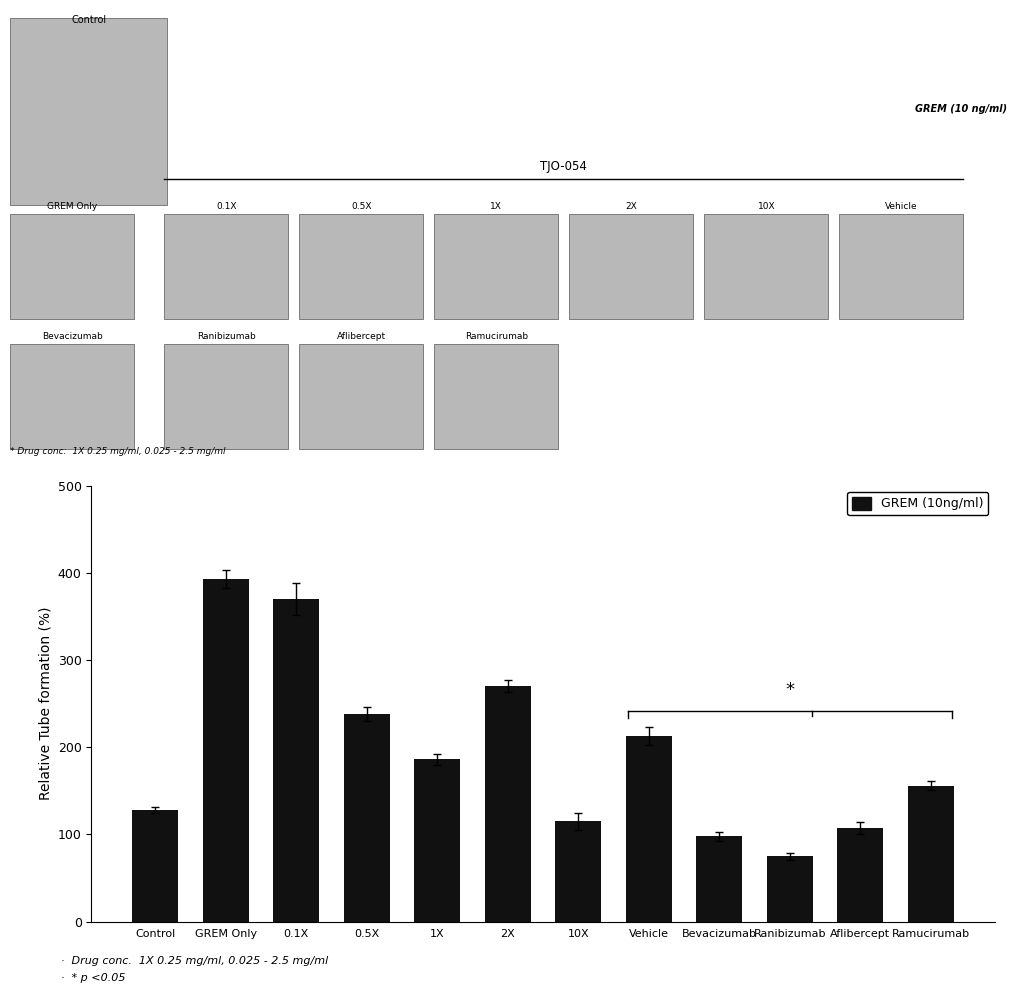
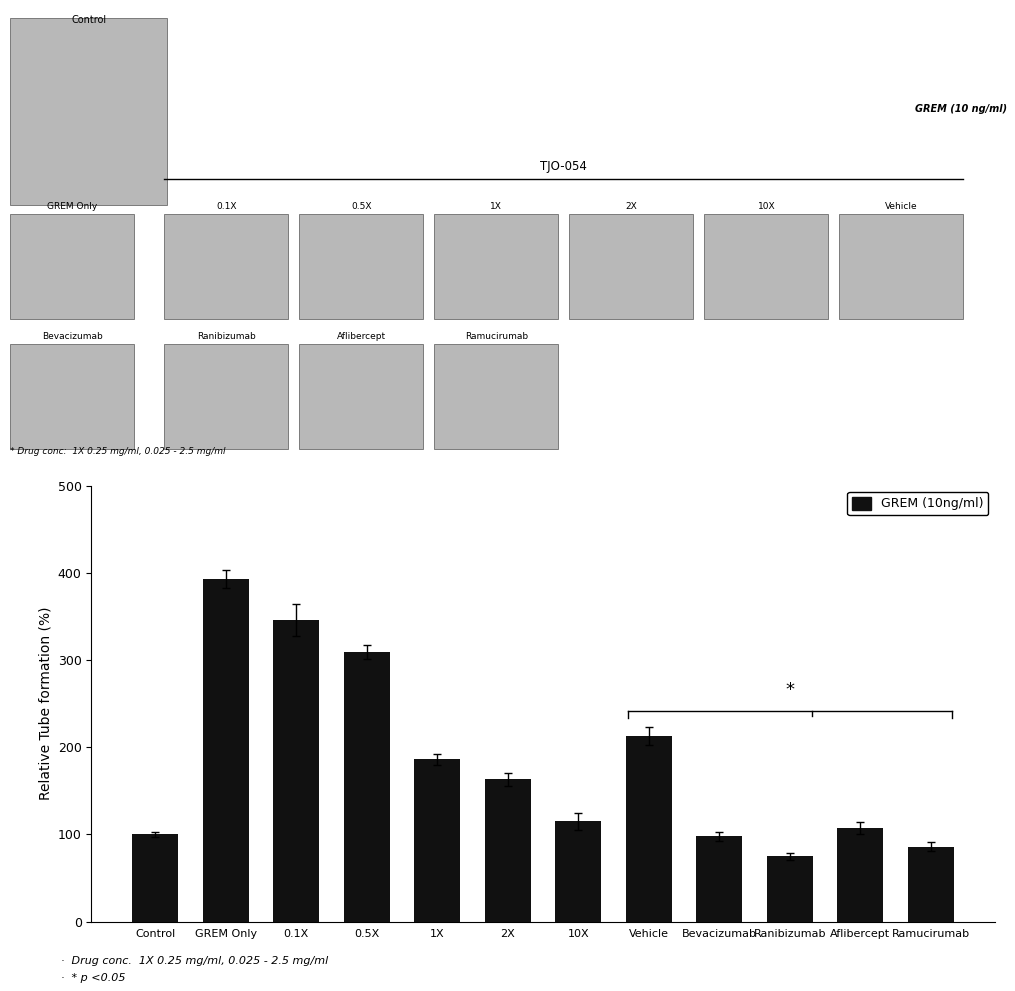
Control: 128 -> 100
0.1X: 370 -> 346
0.5X: 238 -> 309
2X: 270 -> 163
Ramucirumab: 156 -> 86
